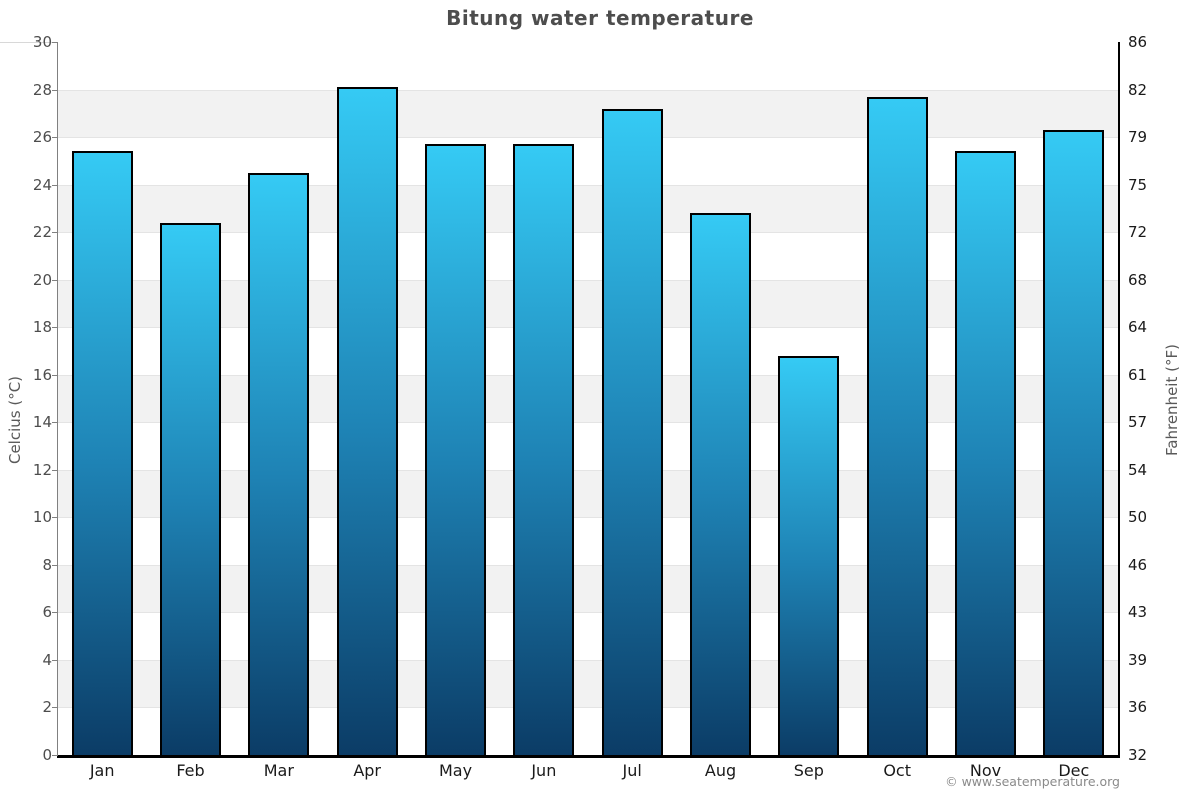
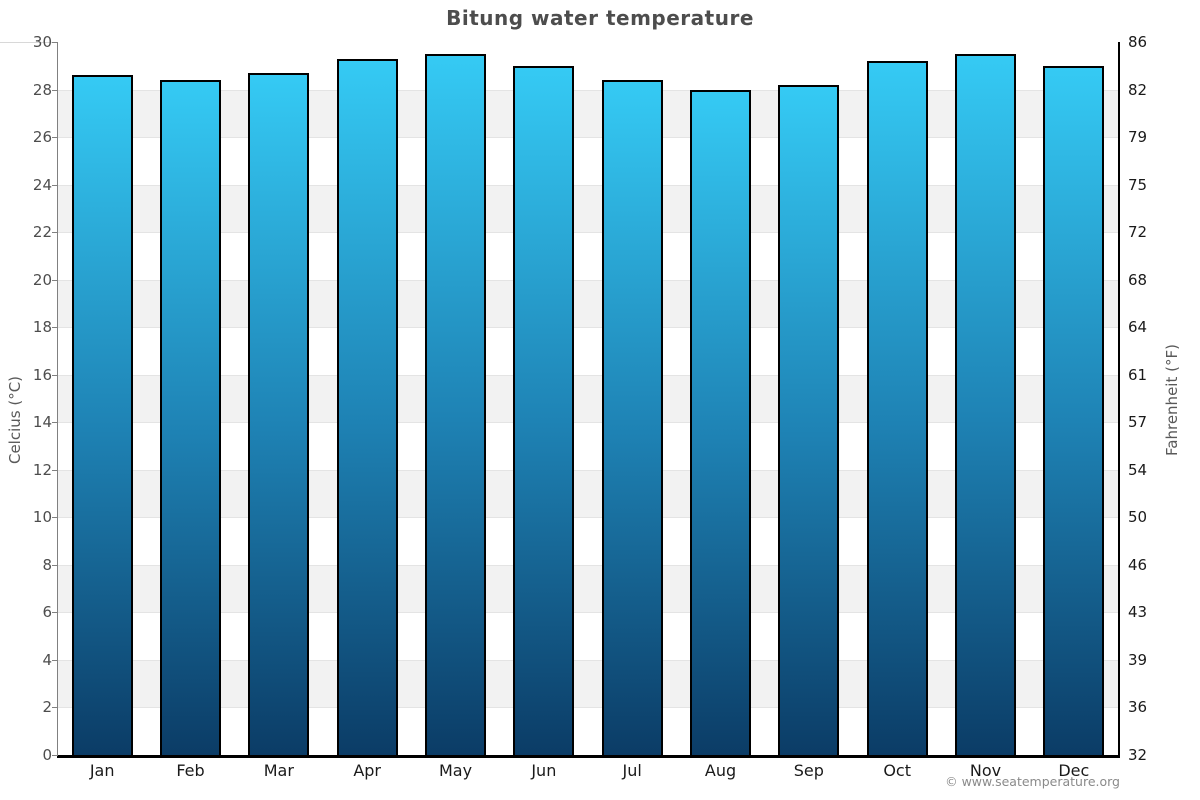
Jan: 25.4 -> 28.6
Feb: 22.4 -> 28.4
Mar: 24.5 -> 28.7
Apr: 28.1 -> 29.3
May: 25.7 -> 29.5
Jun: 25.7 -> 29.0
Jul: 27.2 -> 28.4
Aug: 22.8 -> 28.0
Sep: 16.8 -> 28.2
Oct: 27.7 -> 29.2
Nov: 25.4 -> 29.5
Dec: 26.3 -> 29.0
